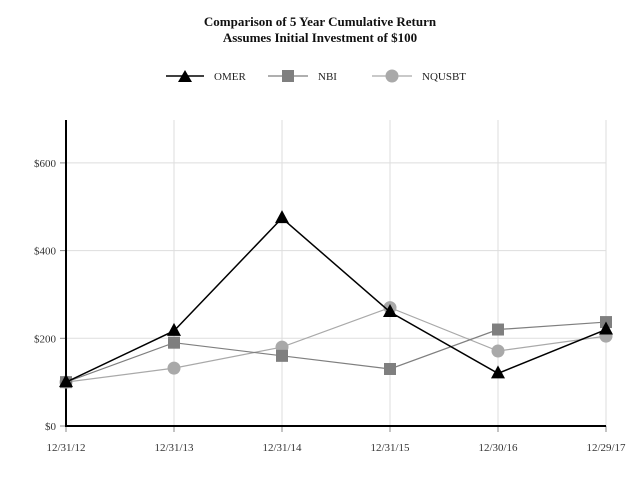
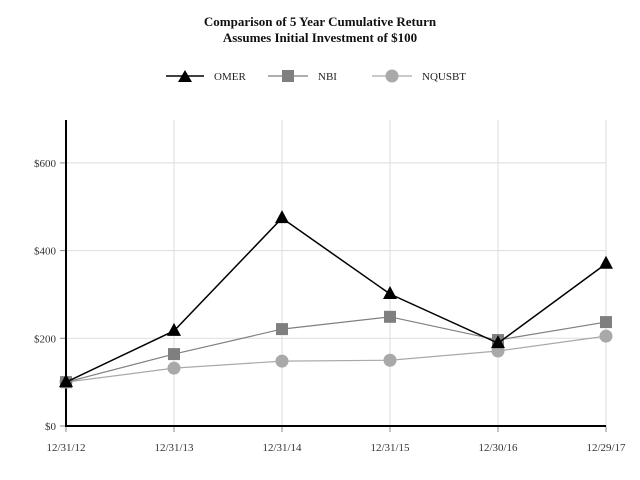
NBI/12/31/13: $190 -> $160
NBI/12/31/14: $160 -> $220
NQUSBT/12/31/14: $180 -> $150
OMER/12/31/15: $260 -> $300
NBI/12/31/15: $130 -> $250
NQUSBT/12/31/15: $270 -> $150
OMER/12/30/16: $120 -> $190
NBI/12/30/16: $220 -> $200
OMER/12/29/17: $220 -> $370
